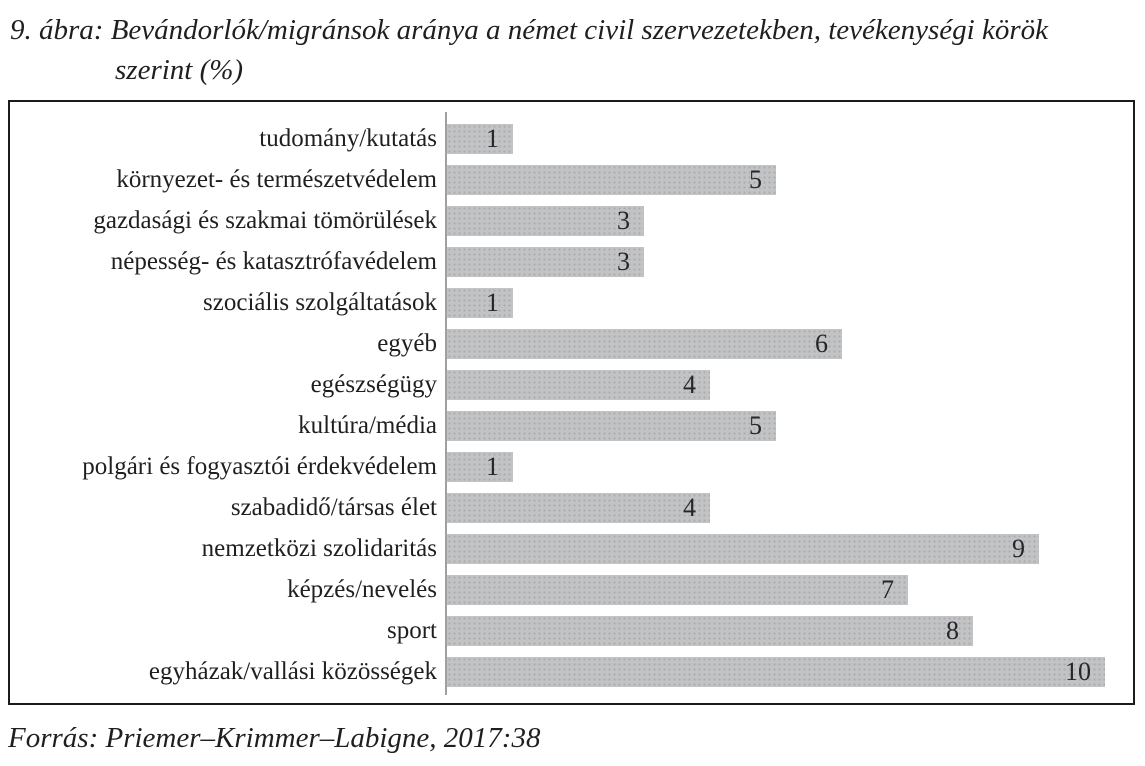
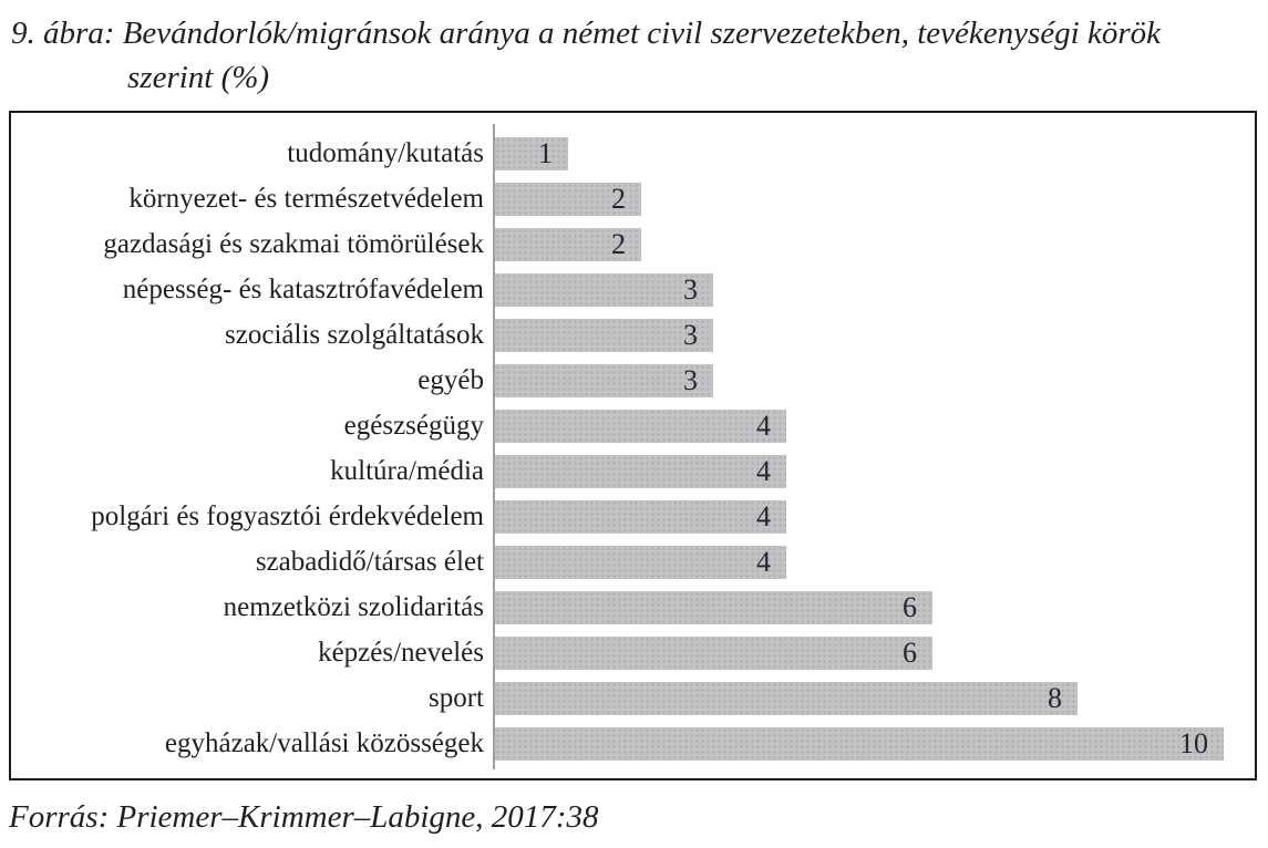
környezet- és természetvédelem: 5 -> 2
gazdasági és szakmai tömörülések: 3 -> 2
szociális szolgáltatások: 1 -> 3
egyéb: 6 -> 3
kultúra/média: 5 -> 4
polgári és fogyasztói érdekvédelem: 1 -> 4
nemzetközi szolidaritás: 9 -> 6
képzés/nevelés: 7 -> 6
